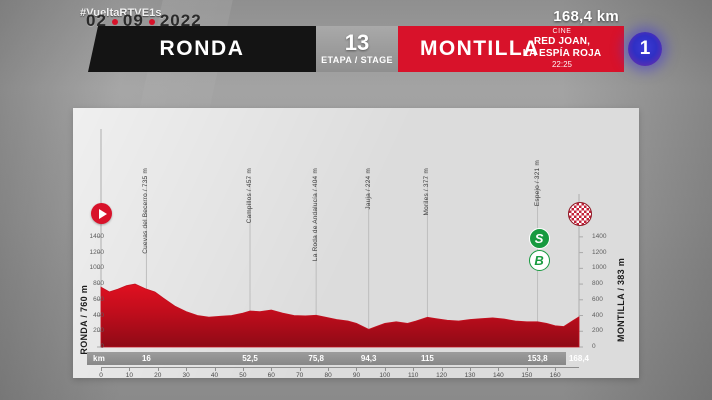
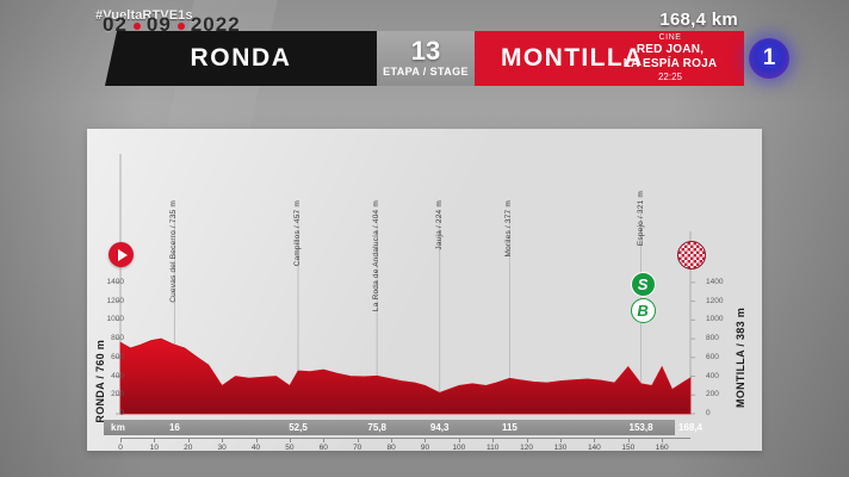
30: 400 -> 300
50: 400 -> 300
150: 300 -> 500
160: 300 -> 500
